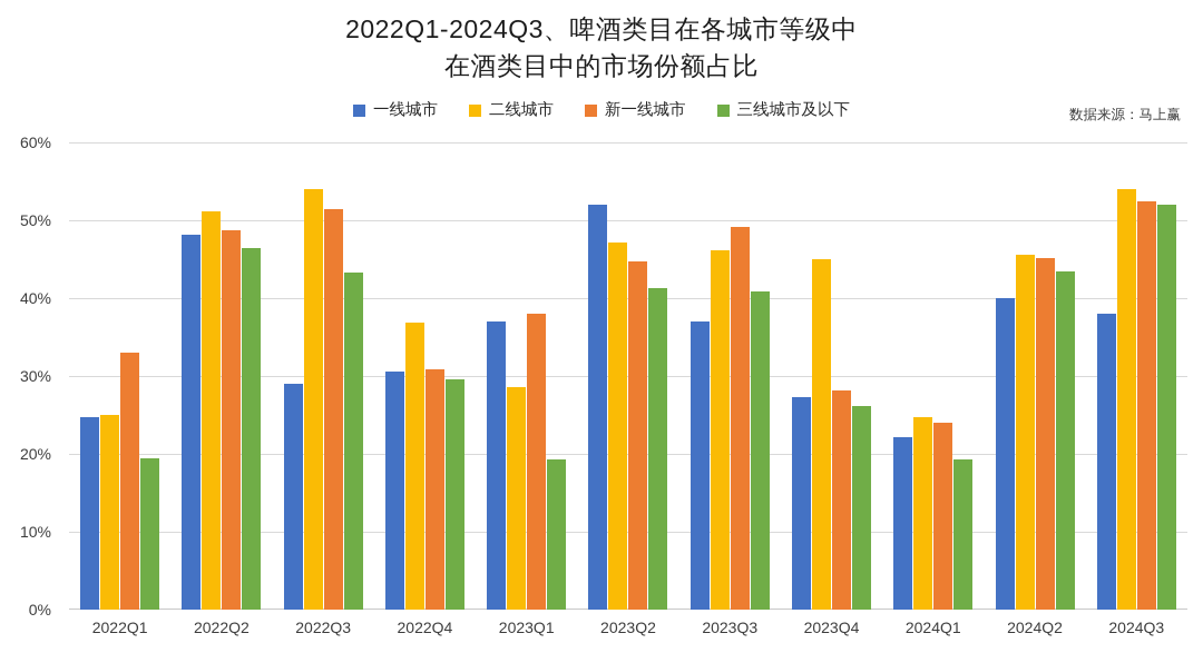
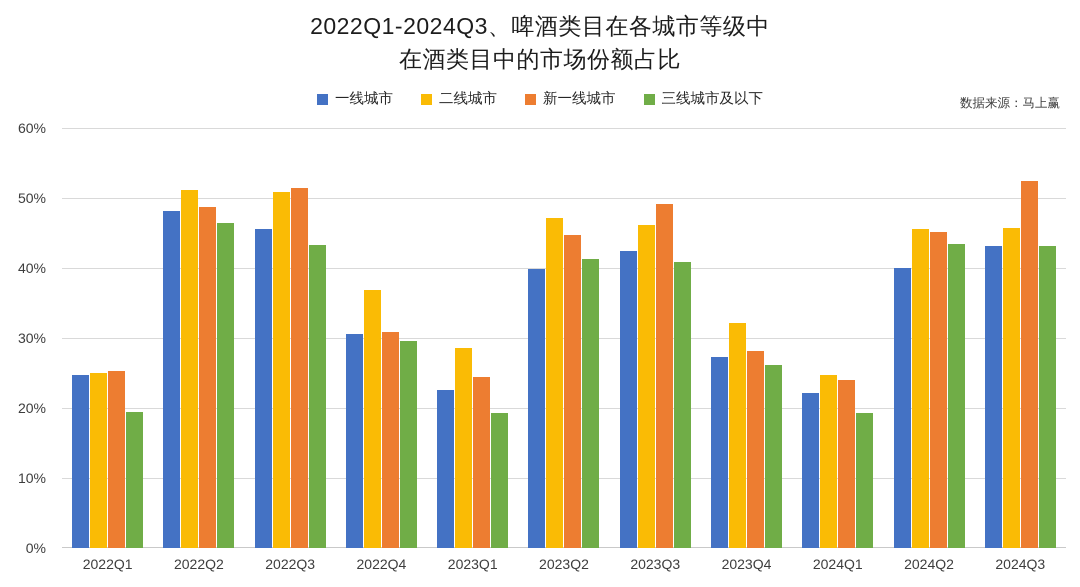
新一线城市/2022Q1: 33% -> 25%
一线城市/2022Q3: 29% -> 46%
二线城市/2022Q3: 54% -> 51%
一线城市/2023Q1: 37% -> 23%
新一线城市/2023Q1: 38% -> 24%
一线城市/2023Q2: 52% -> 40%
一线城市/2023Q3: 37% -> 42%
二线城市/2023Q4: 45% -> 32%
一线城市/2024Q3: 38% -> 43%
二线城市/2024Q3: 54% -> 46%
三线城市及以下/2024Q3: 52% -> 43%
